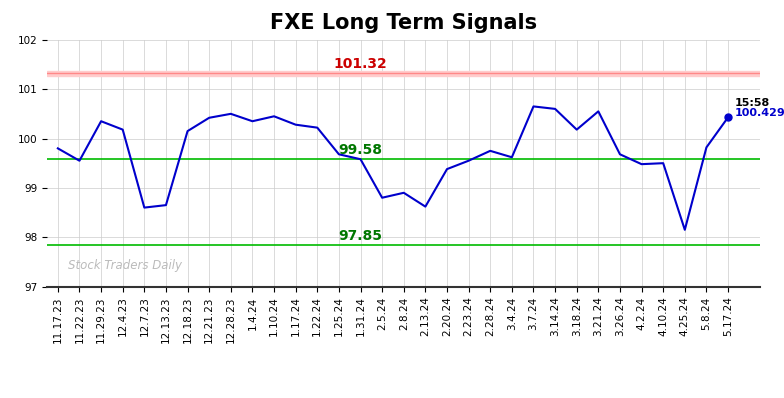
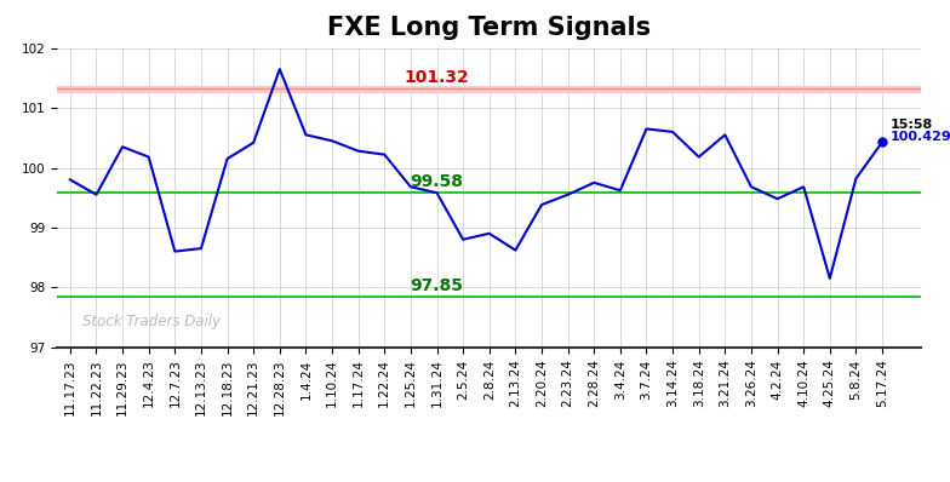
12.28.23: 100.50 -> 101.65
1.4.24: 100.35 -> 100.55
4.10.24: 99.50 -> 99.68
